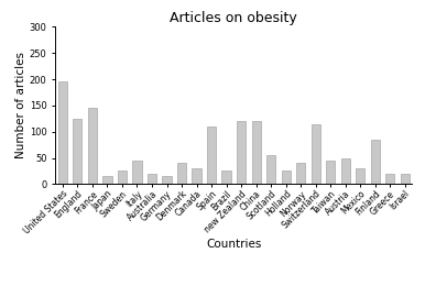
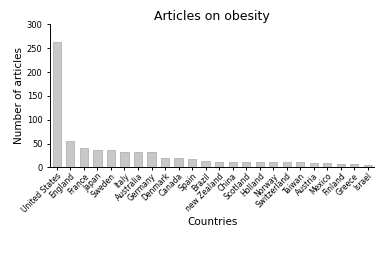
United States: 195 -> 263
England: 125 -> 56
France: 145 -> 40
Japan: 15 -> 37
Sweden: 25 -> 37
Italy: 45 -> 33
Australia: 20 -> 33
Germany: 15 -> 32
Denmark: 40 -> 20
Canada: 30 -> 19
Spain: 110 -> 18
Brazil: 25 -> 14
new Zealand: 120 -> 12
China: 120 -> 12
Scotland: 55 -> 12
Holland: 25 -> 12
Norway: 40 -> 11
Switzerland: 115 -> 11
Taiwan: 45 -> 11
Austria: 50 -> 10
Mexico: 30 -> 9
Finland: 85 -> 8
Greece: 20 -> 7
Israel: 20 -> 6
